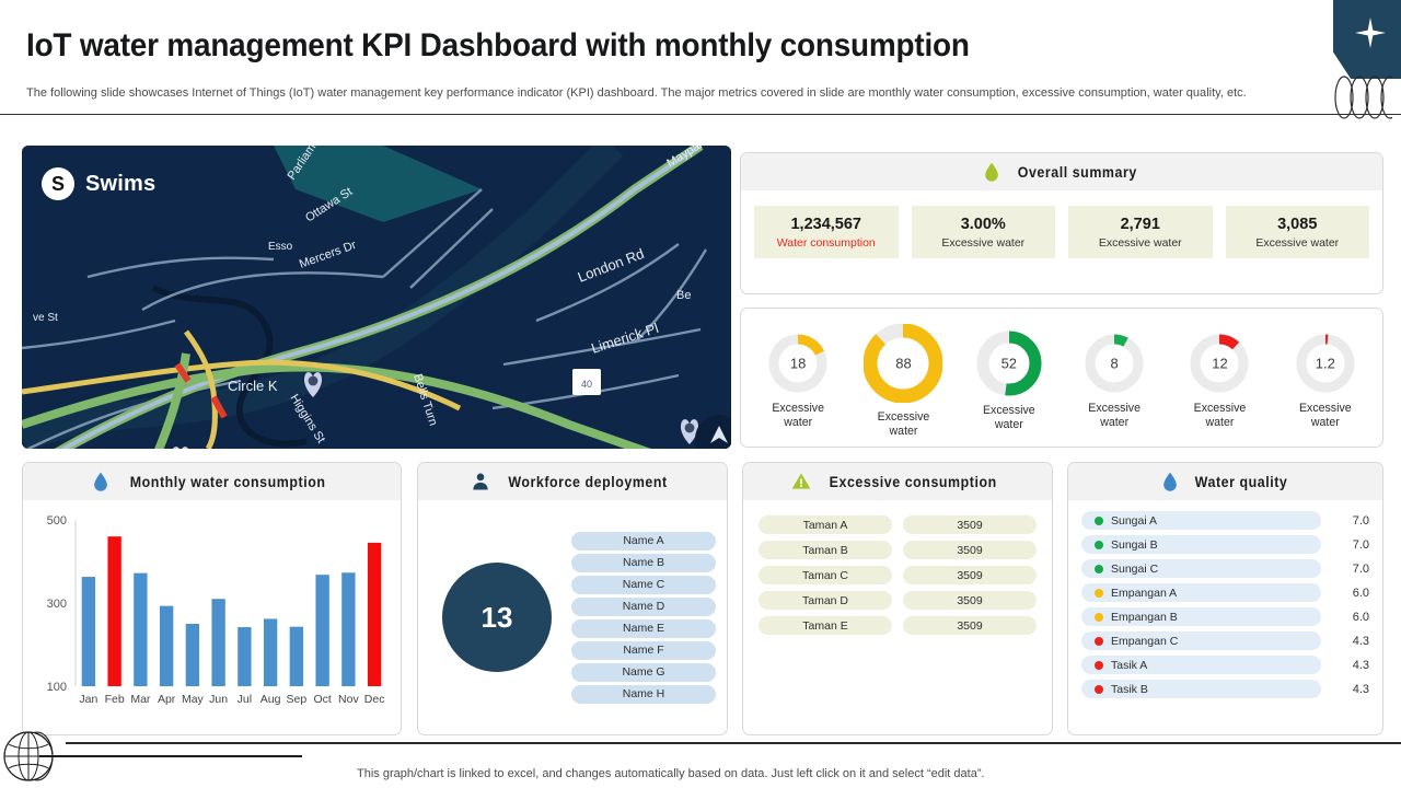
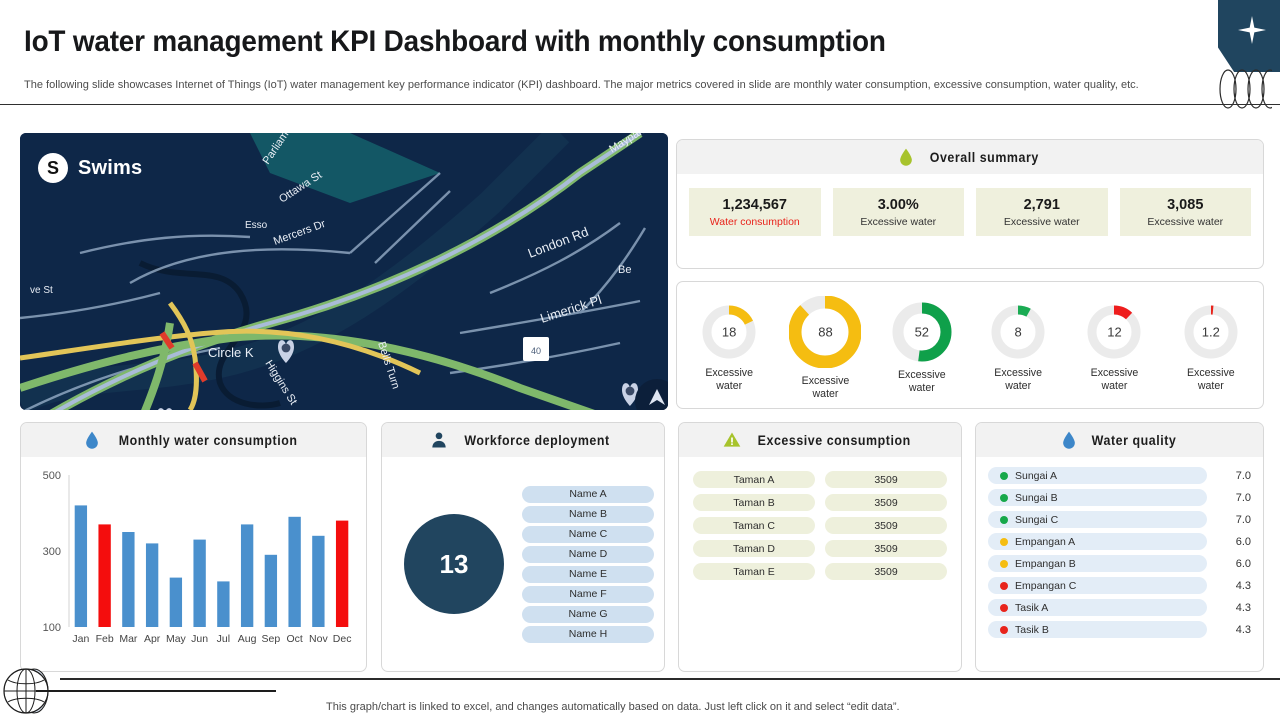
Jan: 360 -> 420
Feb: 460 -> 370
Mar: 370 -> 350
Apr: 290 -> 320
May: 250 -> 230
Jun: 310 -> 330
Jul: 240 -> 220
Aug: 260 -> 370
Sep: 240 -> 290
Oct: 370 -> 390
Nov: 370 -> 340
Dec: 440 -> 380
